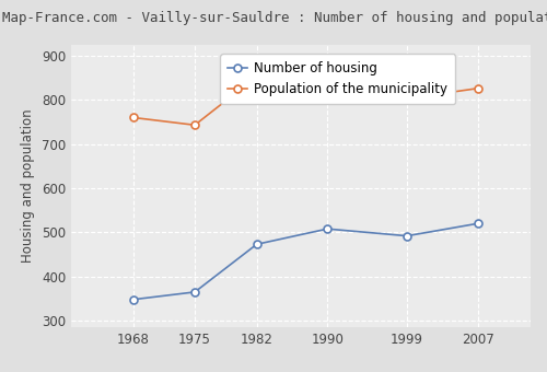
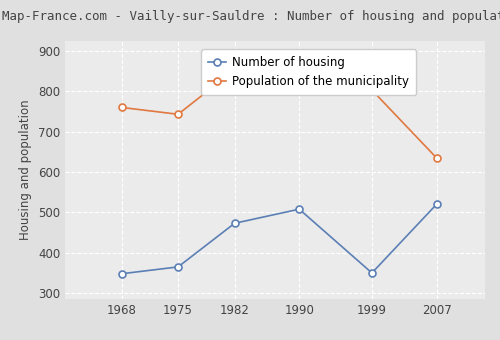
Number of housing/1999: 492 -> 350
Population of the municipality/2007: 826 -> 635
